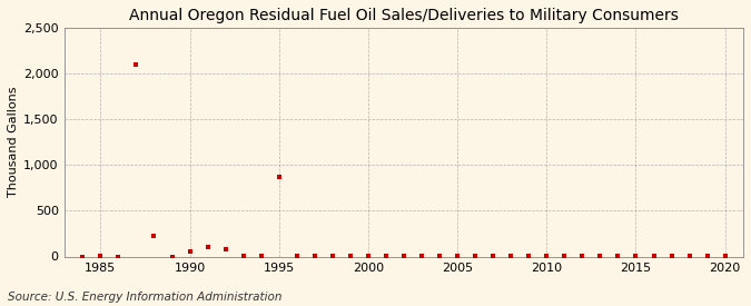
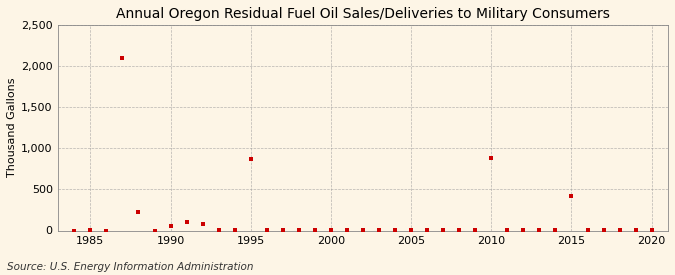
2010: 0 -> 880
2015: 0 -> 420
